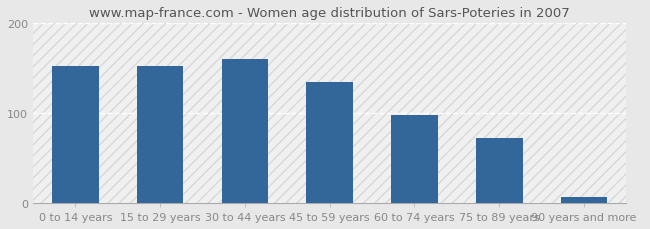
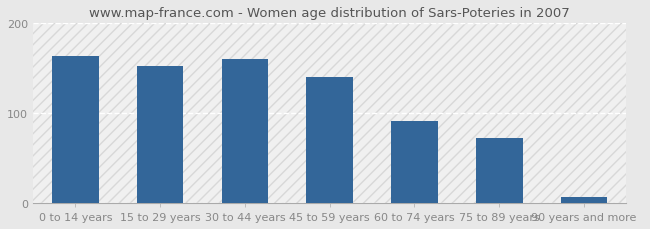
0 to 14 years: 152 -> 163
45 to 59 years: 134 -> 140
60 to 74 years: 98 -> 91
